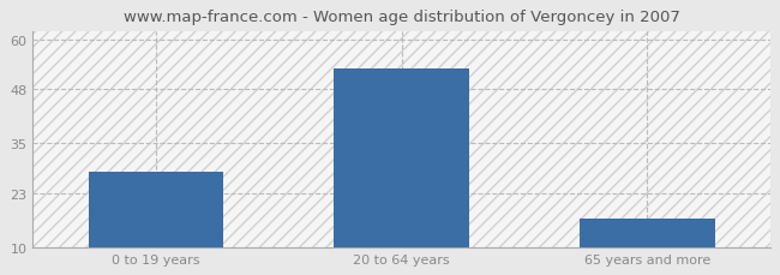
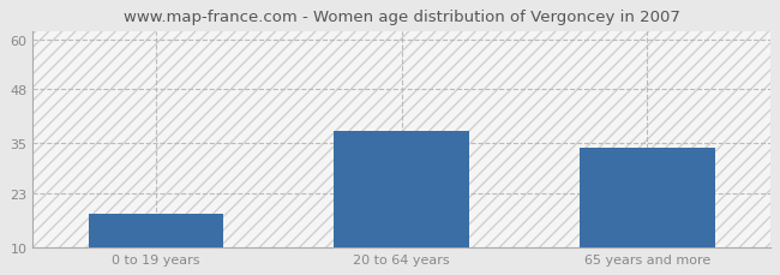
0 to 19 years: 28 -> 18
20 to 64 years: 53 -> 38
65 years and more: 17 -> 34
